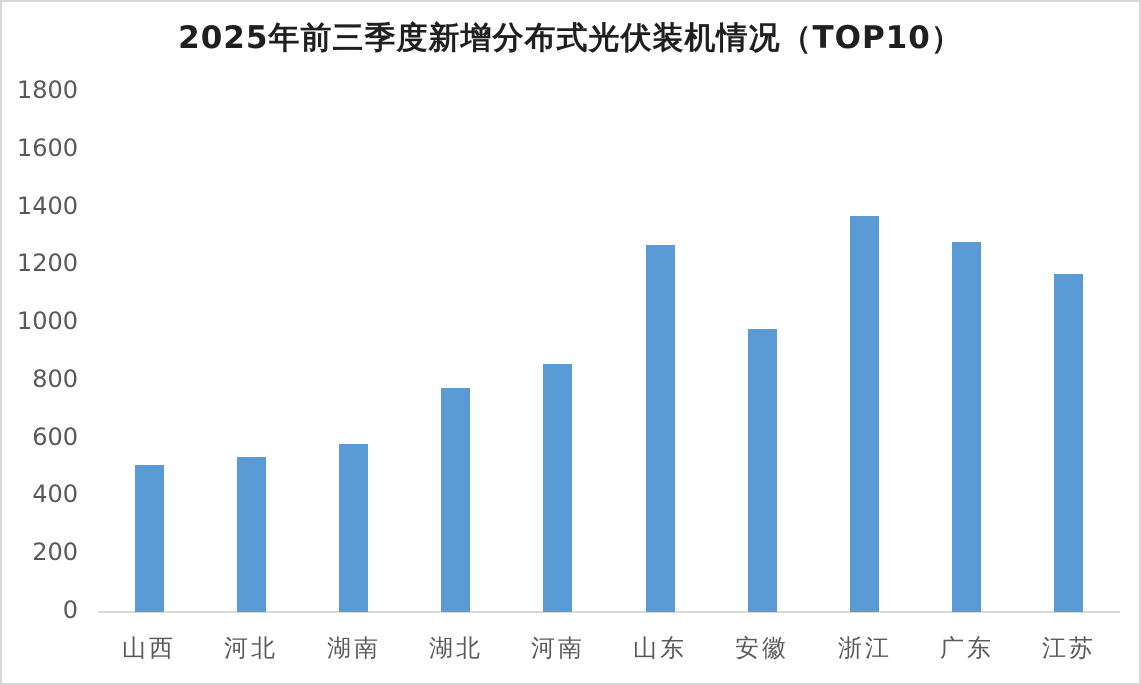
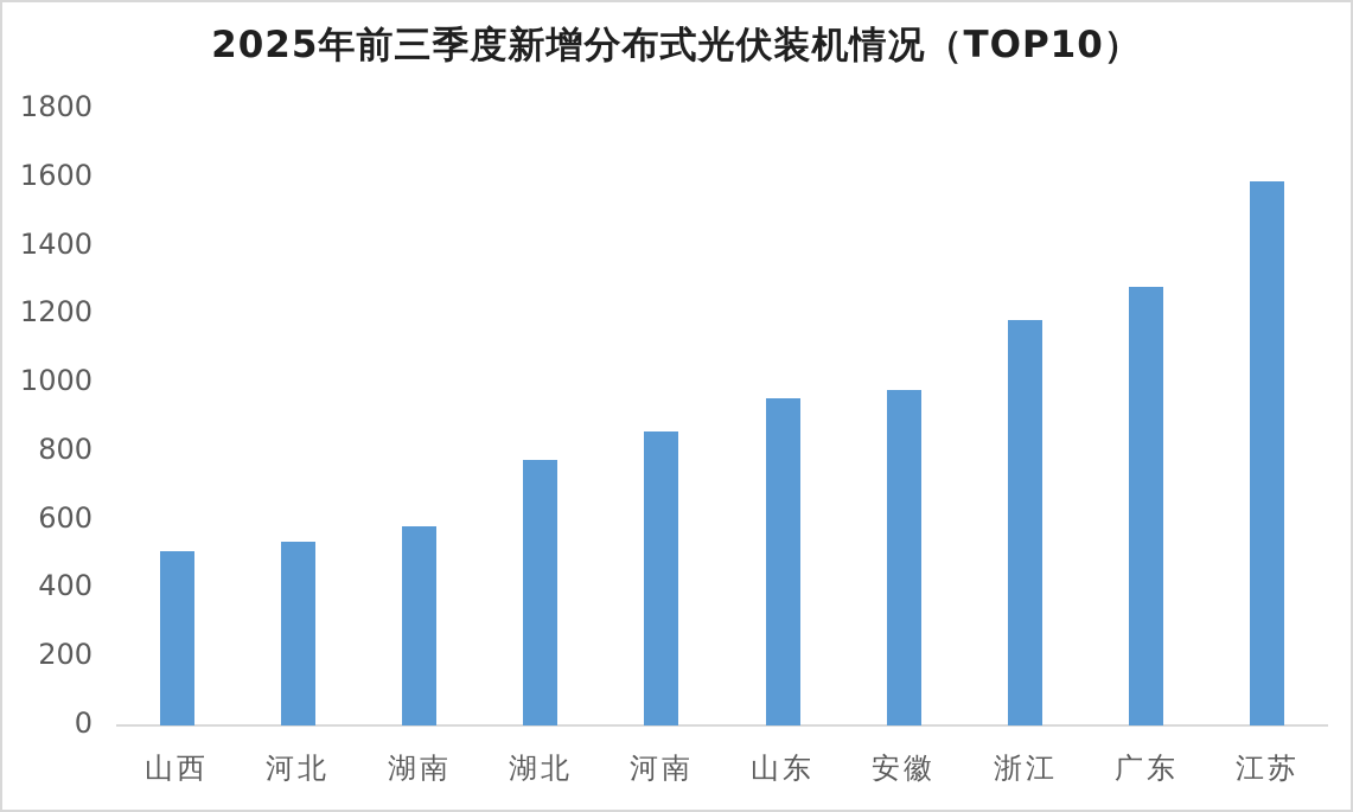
山东: 1270 -> 960
浙江: 1370 -> 1180
江苏: 1170 -> 1590
